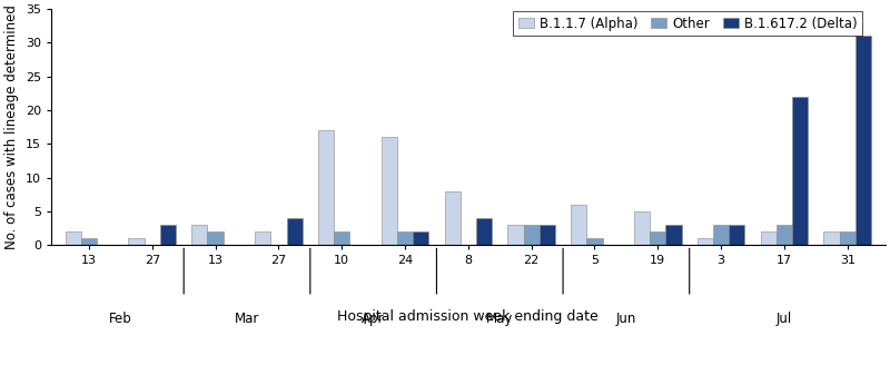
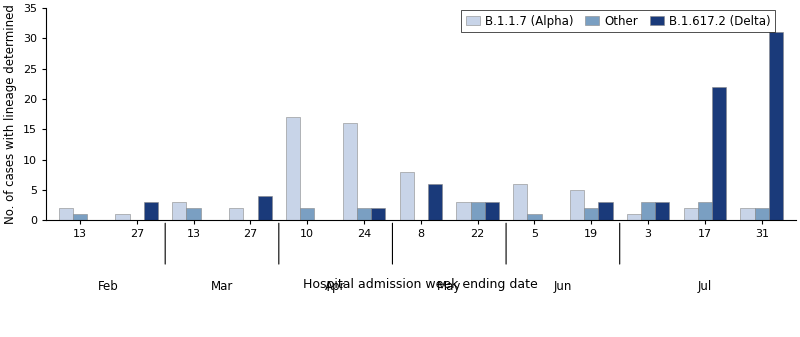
B.1.617.2 (Delta)/8: 4 -> 6
